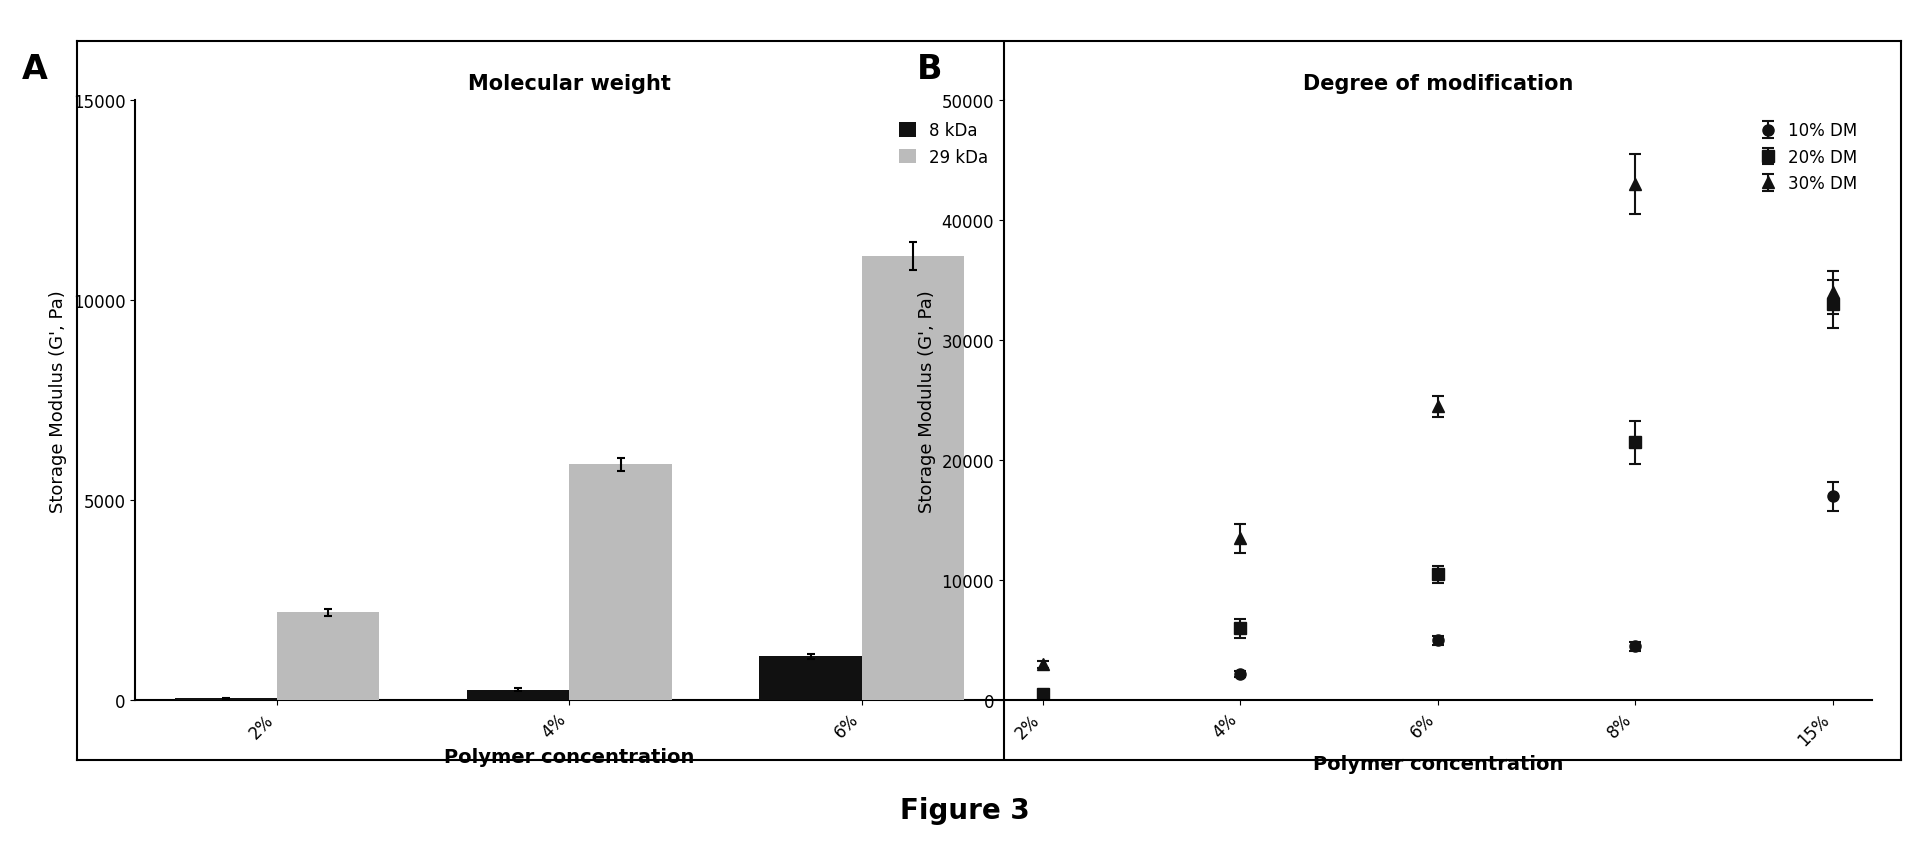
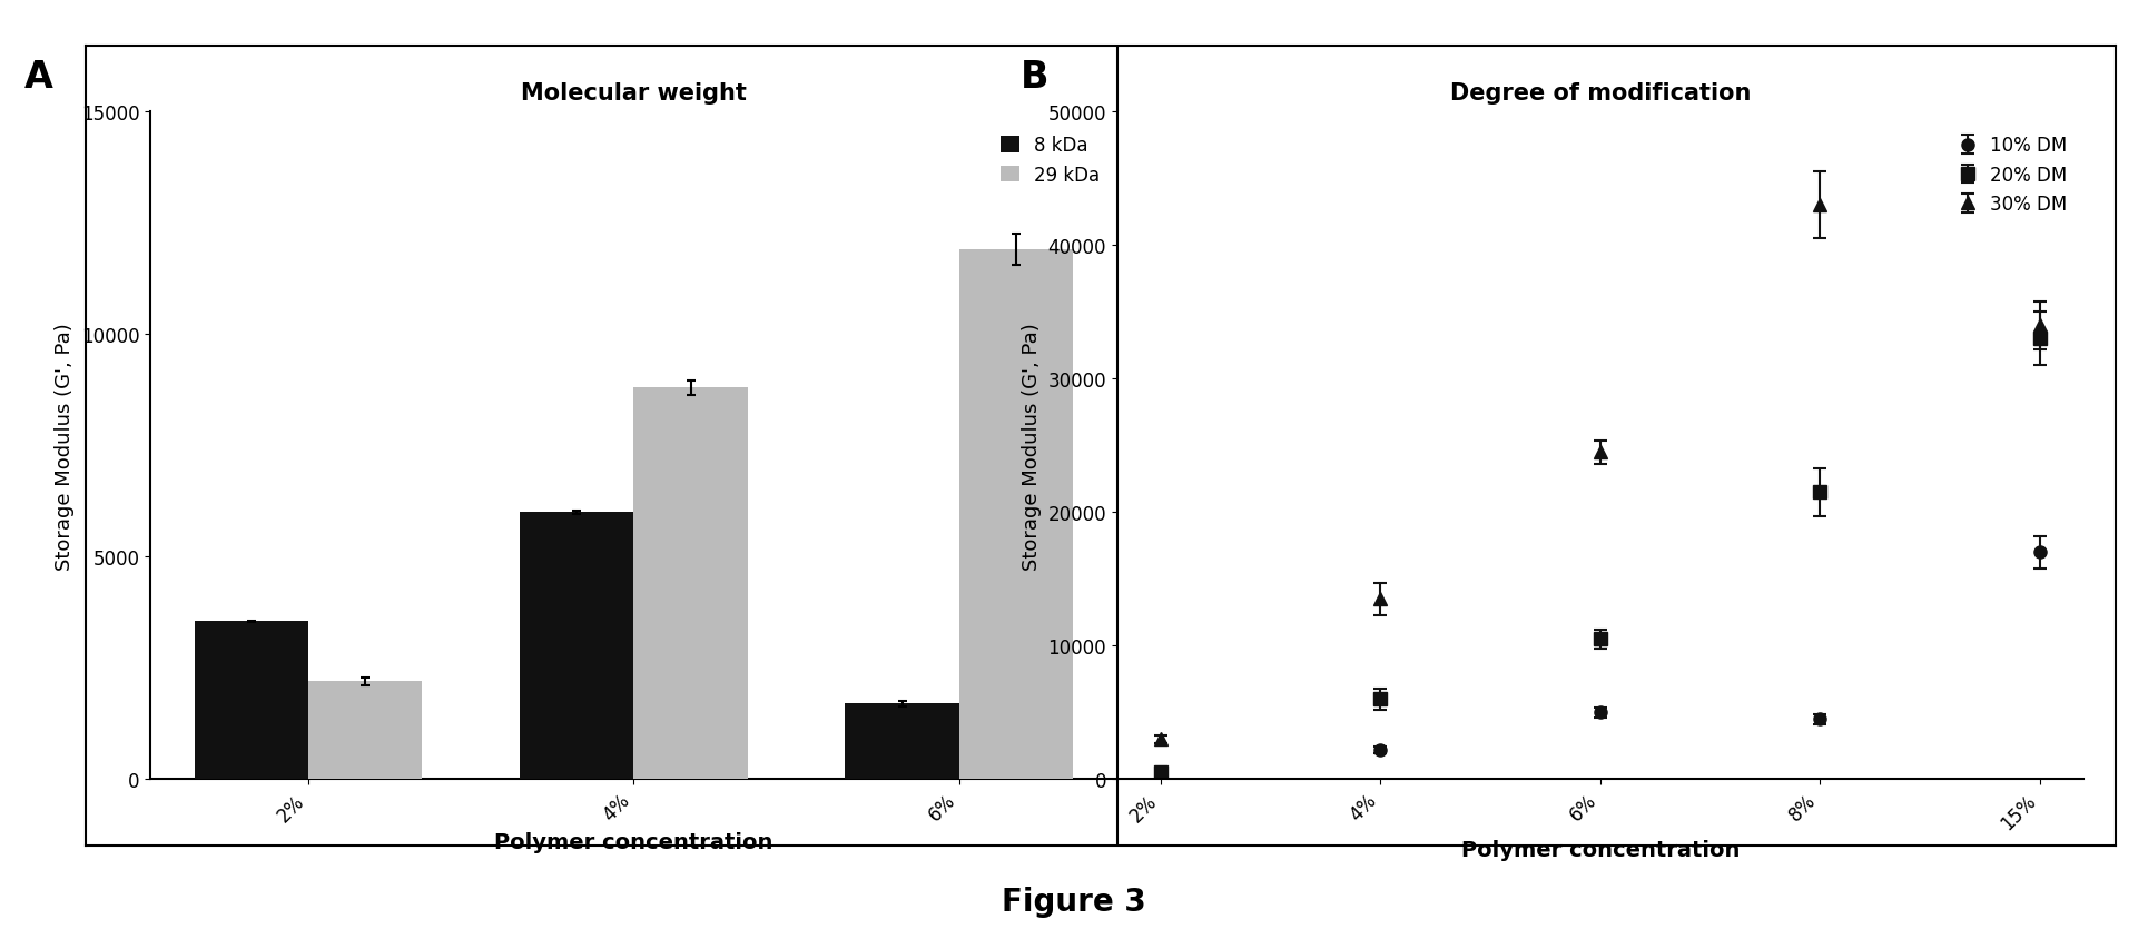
Molecular weight/8 kDa/2%: 50 -> 3550
Molecular weight/8 kDa/4%: 270 -> 6000
Molecular weight/29 kDa/4%: 5900 -> 8800
Molecular weight/8 kDa/6%: 1100 -> 1700
Molecular weight/29 kDa/6%: 11100 -> 11900
